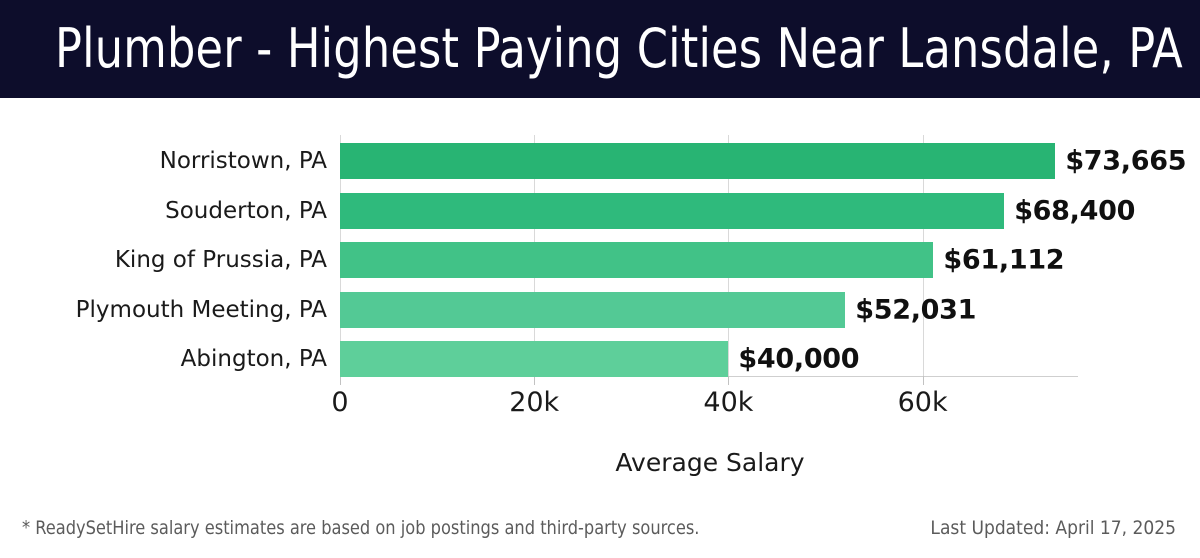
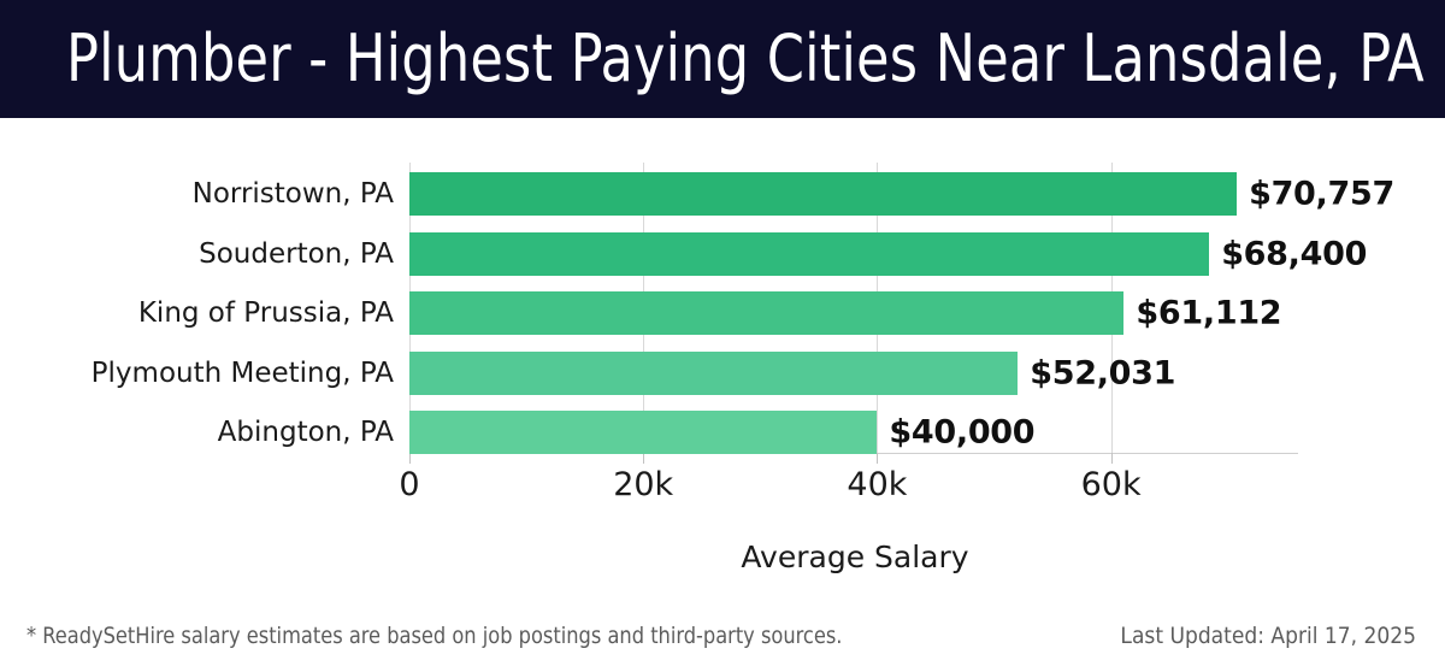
Norristown, PA: $73,665 -> $70,757
